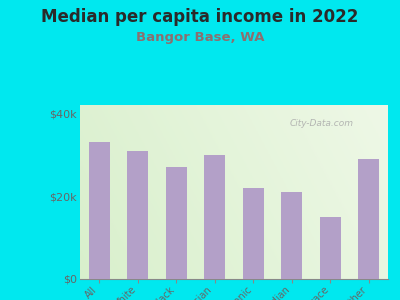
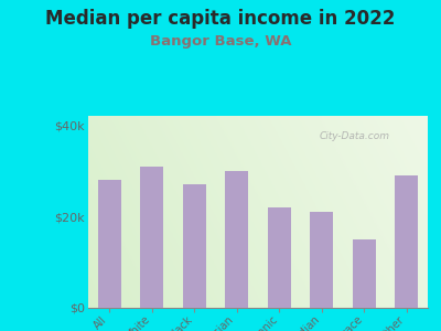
All: $33k -> $28k
